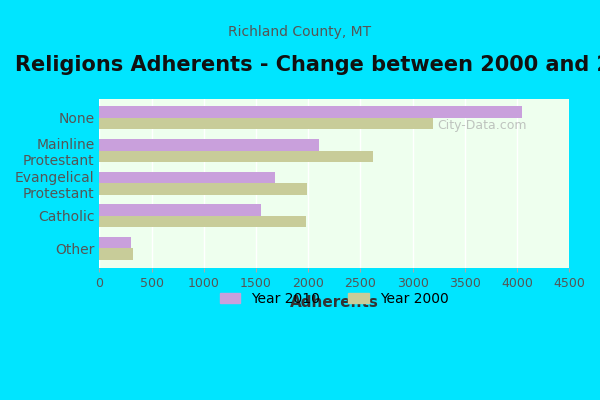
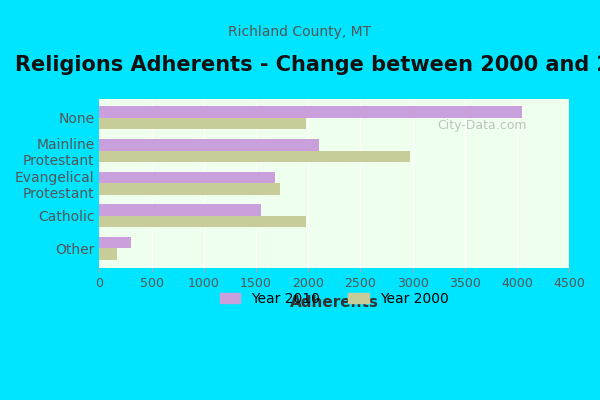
Year 2000/None: 3200 -> 1980
Year 2000/Mainline Protestant: 2620 -> 2980
Year 2000/Evangelical Protestant: 1990 -> 1730
Year 2000/Other: 320 -> 170
